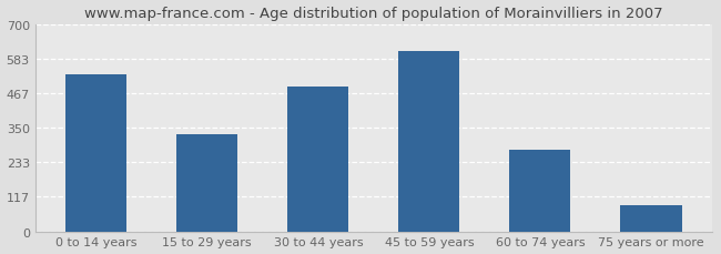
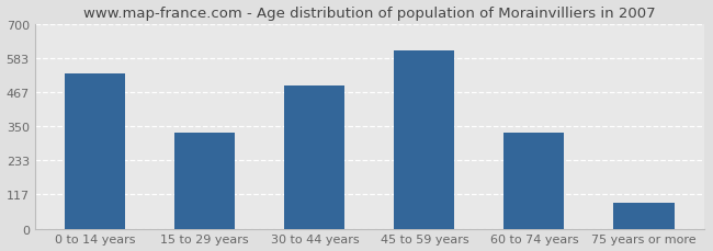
60 to 74 years: 275 -> 326
